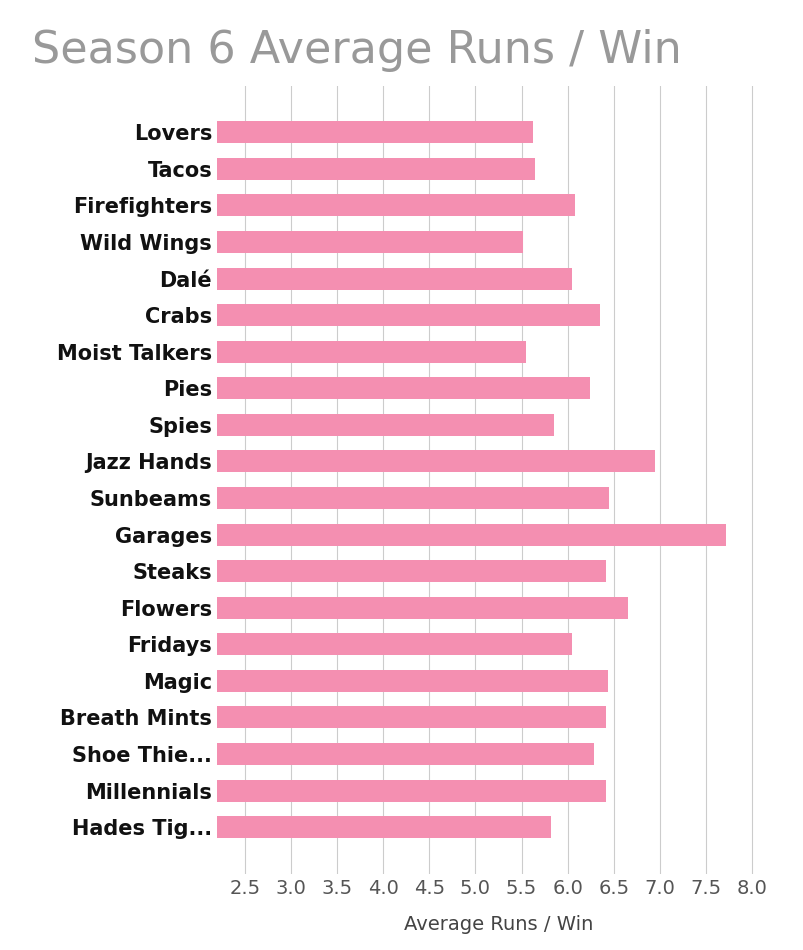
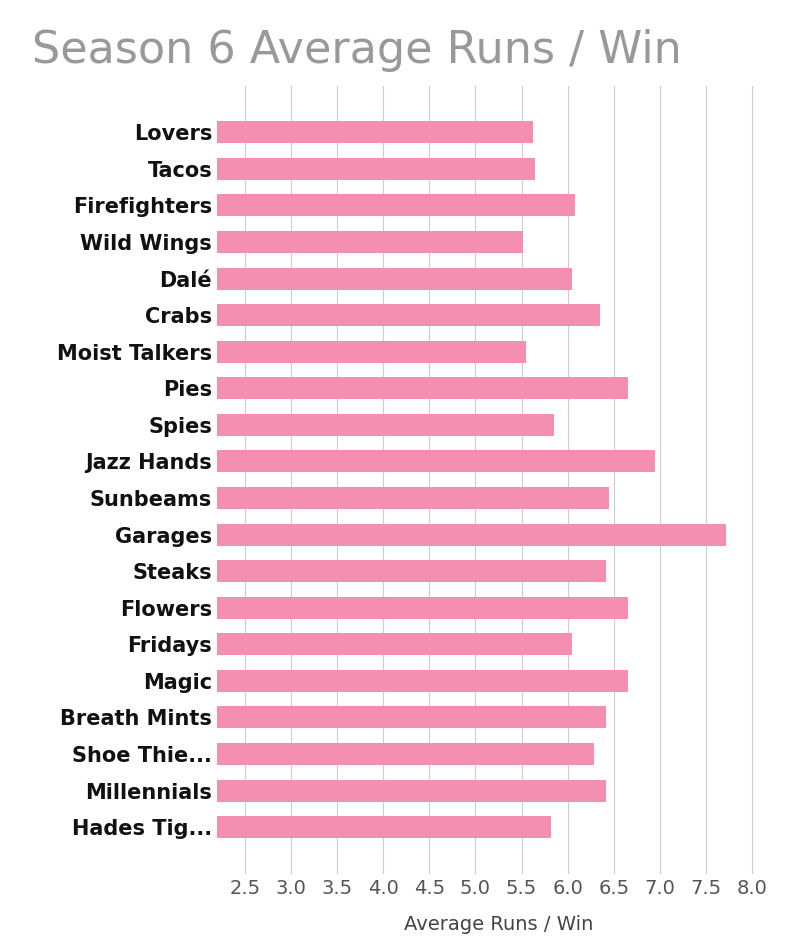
Pies: 6.24 -> 6.65
Magic: 6.44 -> 6.65
